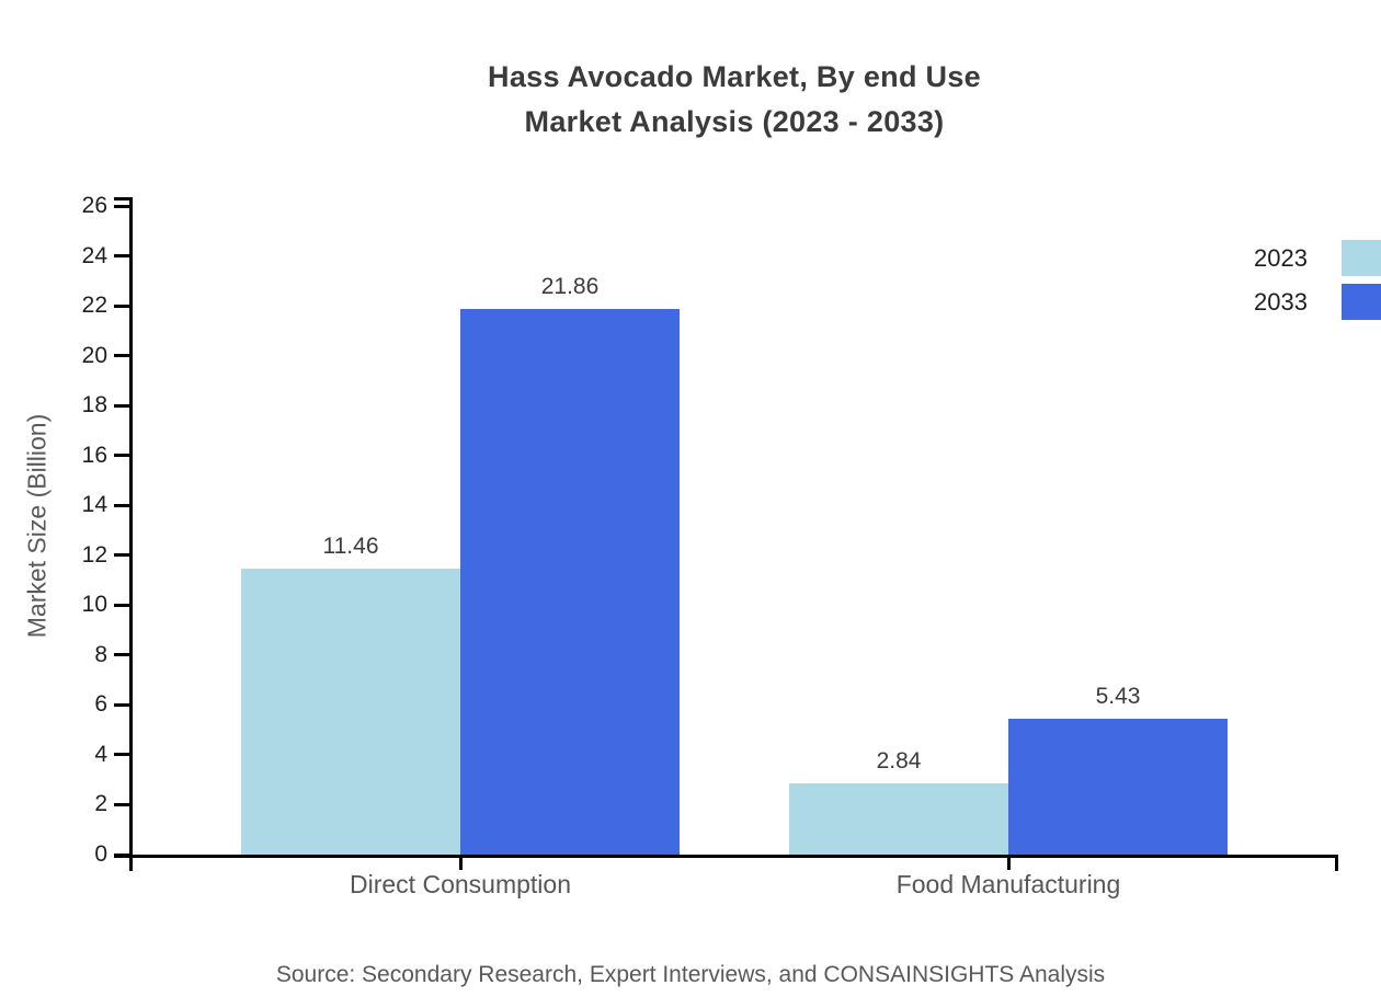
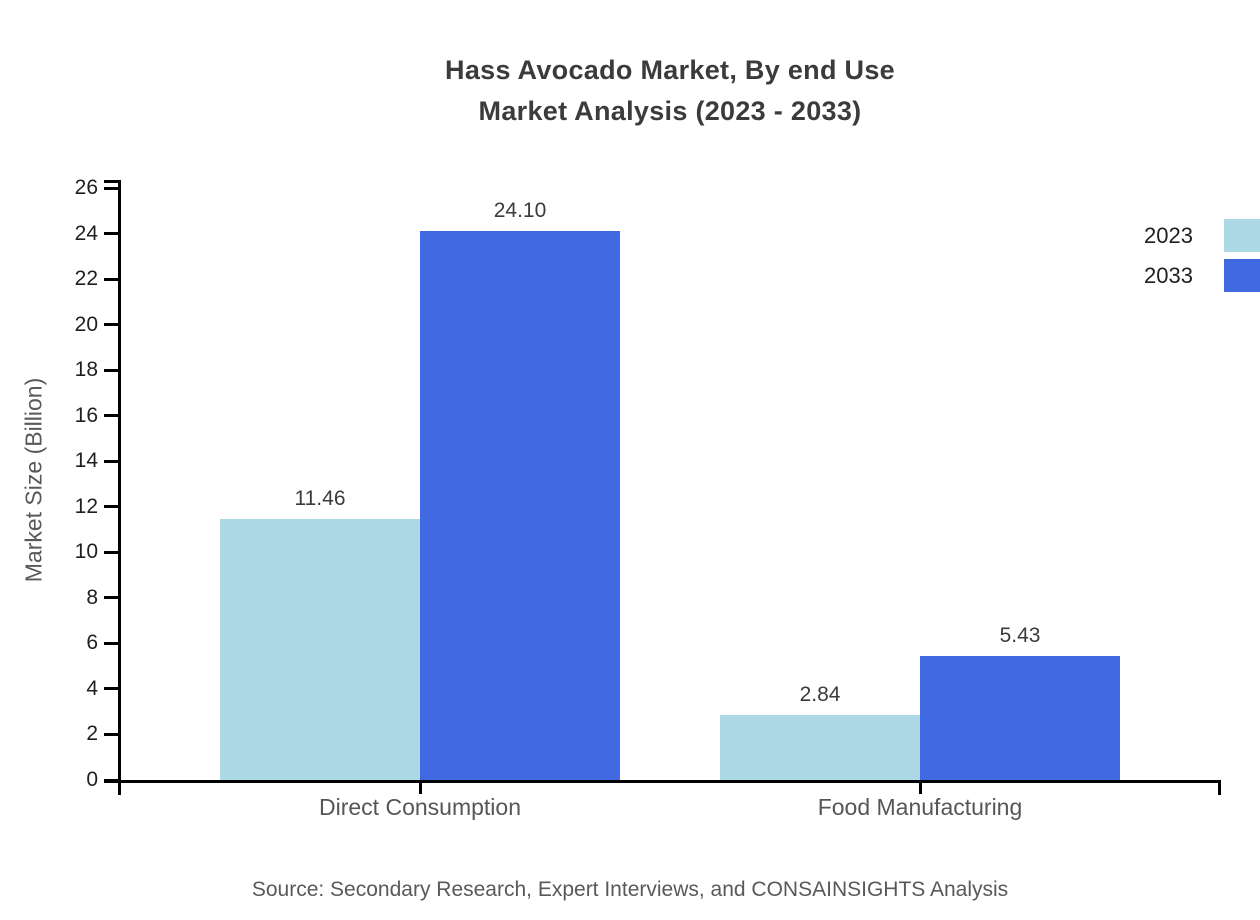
2033/Direct Consumption: 21.86 -> 24.10
